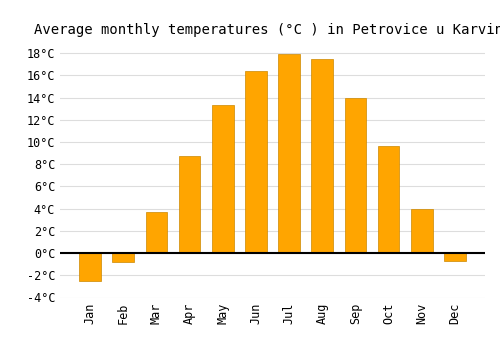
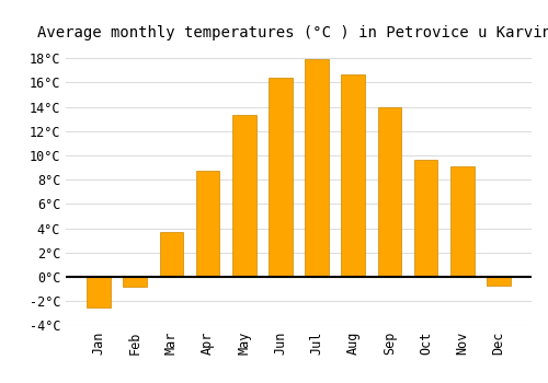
Aug: 17.5°C -> 16.7°C
Nov: 4.0°C -> 9.1°C
